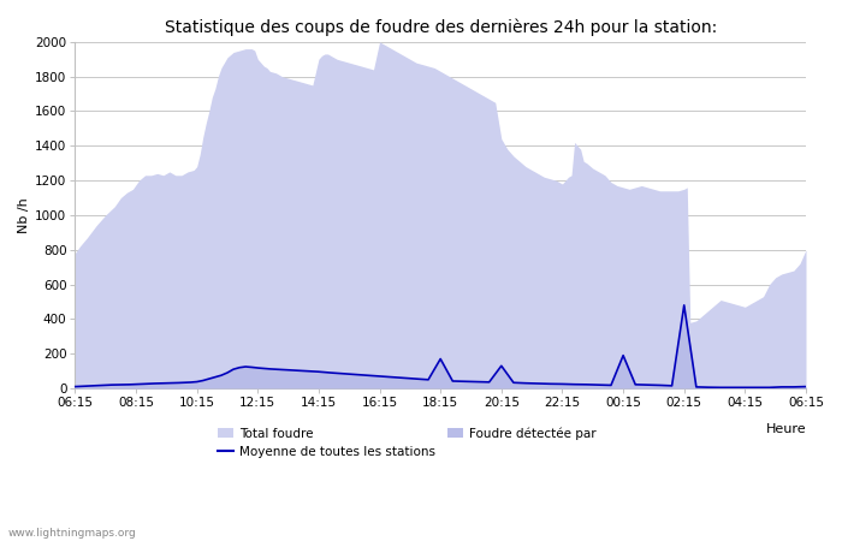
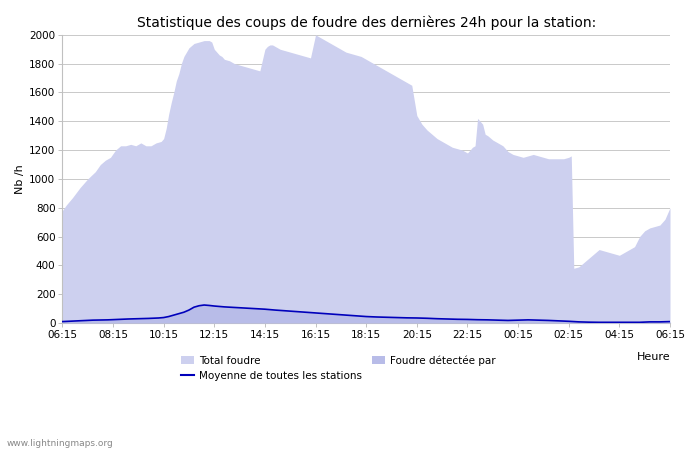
Moyenne de toutes les stations/18:15: 170 -> 40
Moyenne de toutes les stations/20:15: 130 -> 40
Moyenne de toutes les stations/00:15: 190 -> 20
Moyenne de toutes les stations/02:15: 480 -> 10
